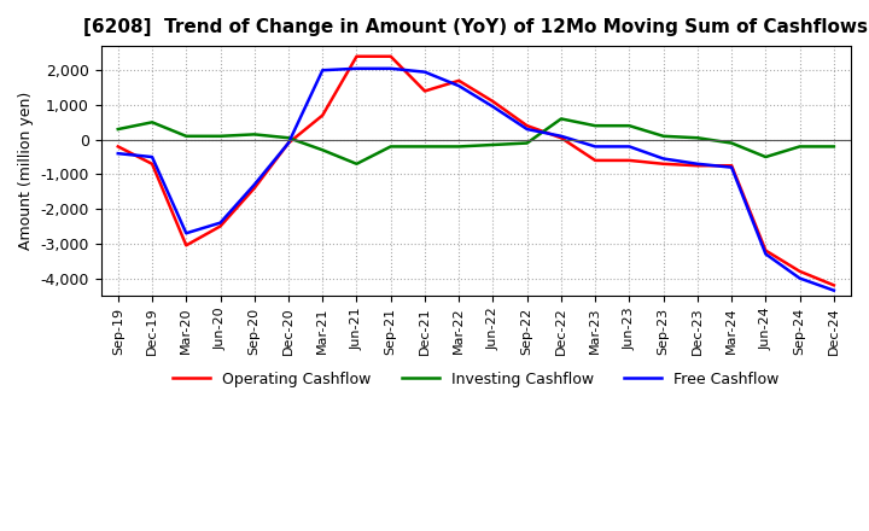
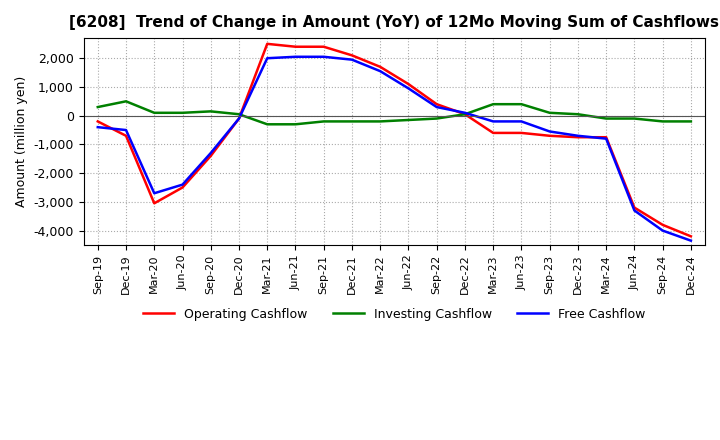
Operating Cashflow/Mar-21: 700 -> 2,500
Investing Cashflow/Jun-21: -700 -> -300
Operating Cashflow/Dec-21: 1,400 -> 2,100
Investing Cashflow/Dec-22: 600 -> 50
Investing Cashflow/Jun-24: -500 -> -100
